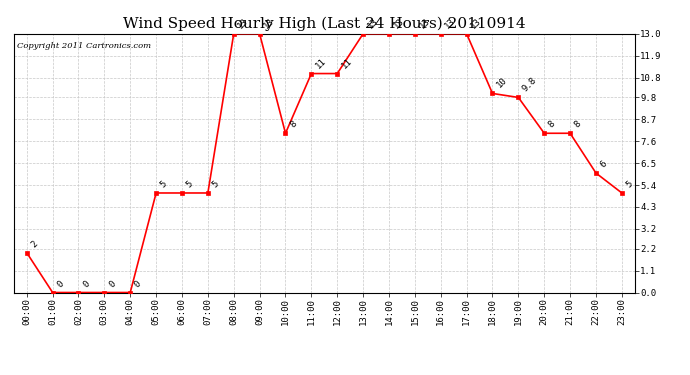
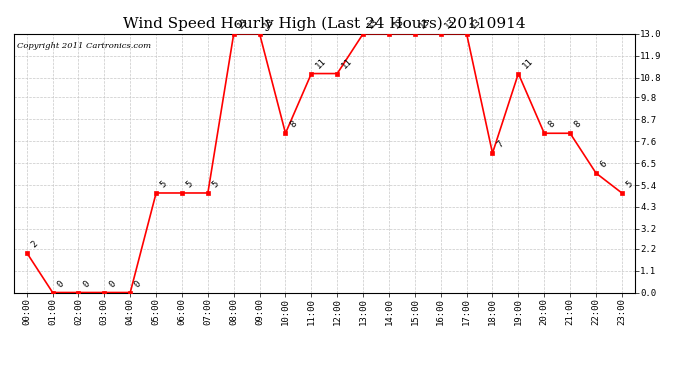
18:00: 10 -> 7
19:00: 9.8 -> 11
